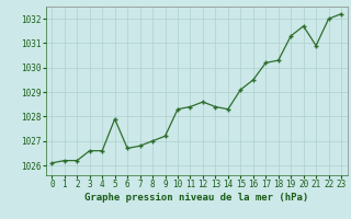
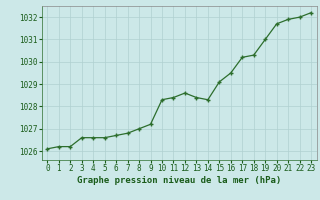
5: 1027.9 -> 1026.6
19: 1031.3 -> 1031.0
21: 1030.9 -> 1031.9
